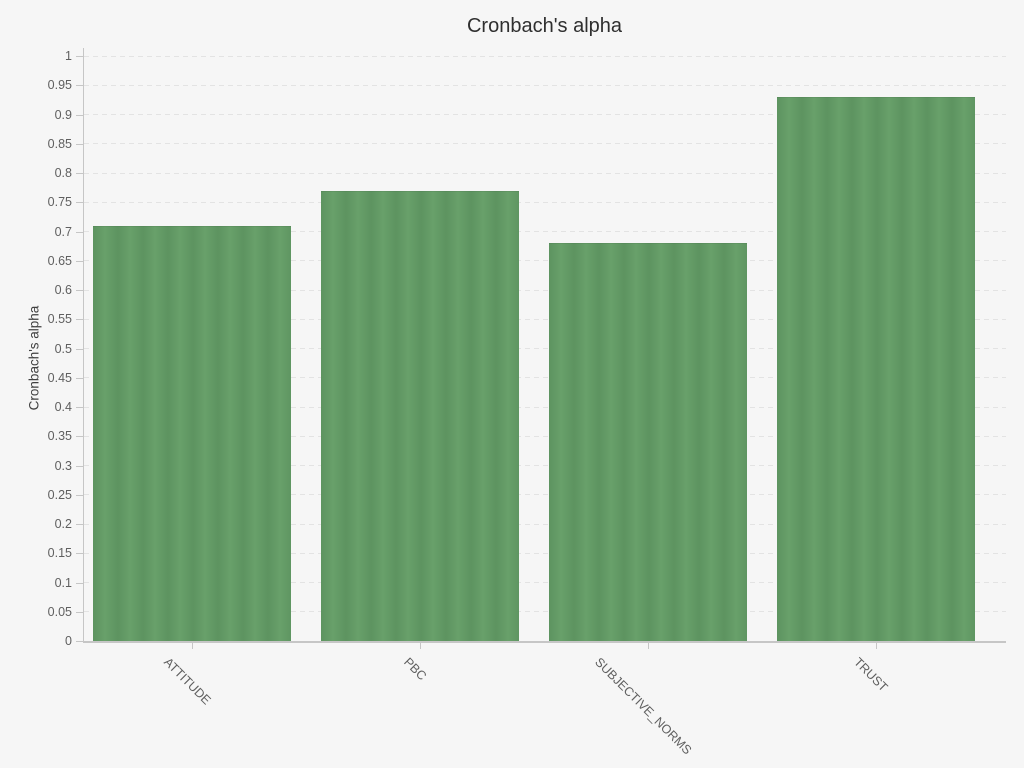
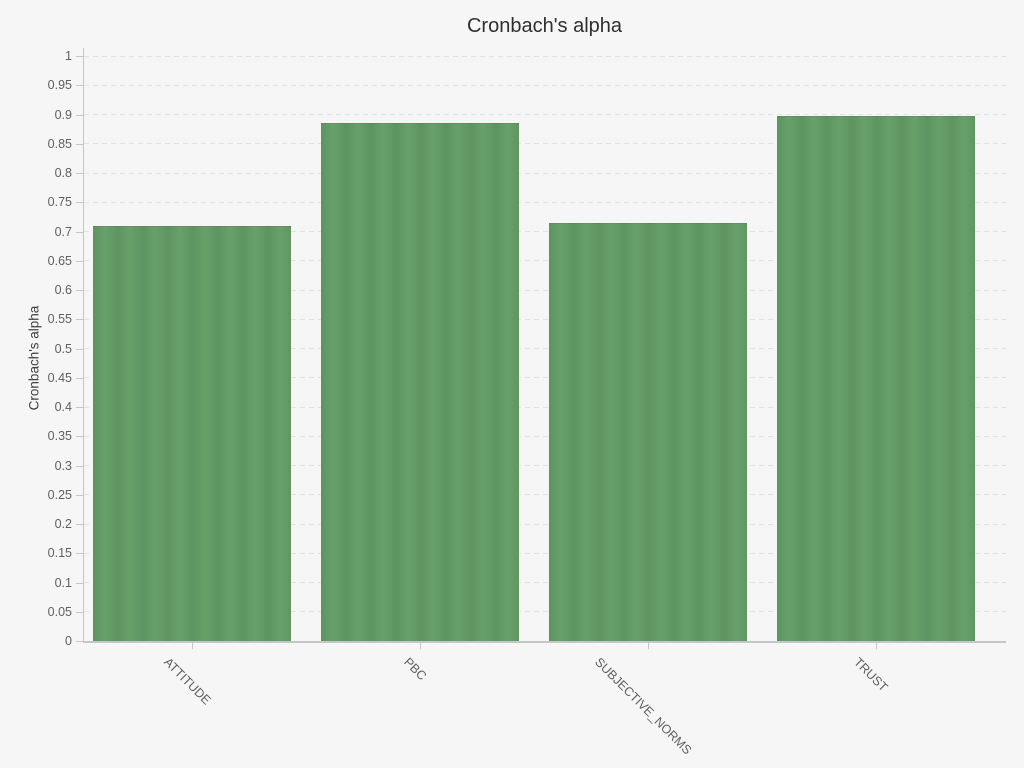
PBC: 0.77 -> 0.89
SUBJECTIVE_NORMS: 0.68 -> 0.71
TRUST: 0.93 -> 0.90
